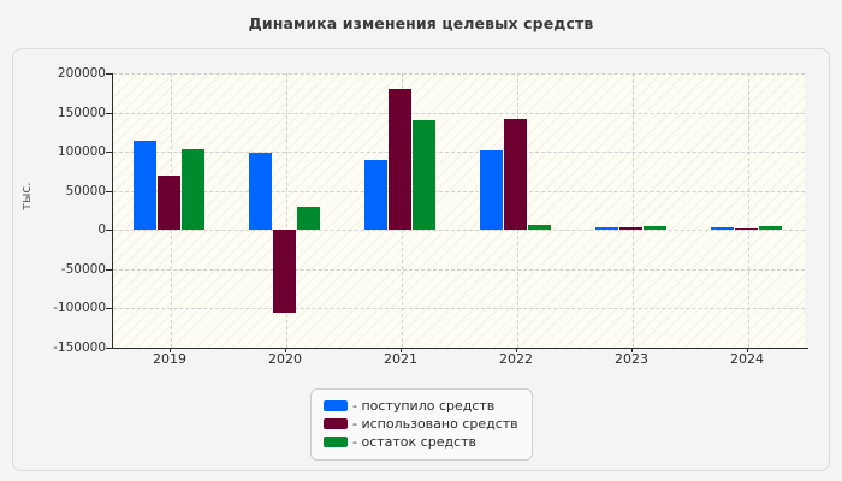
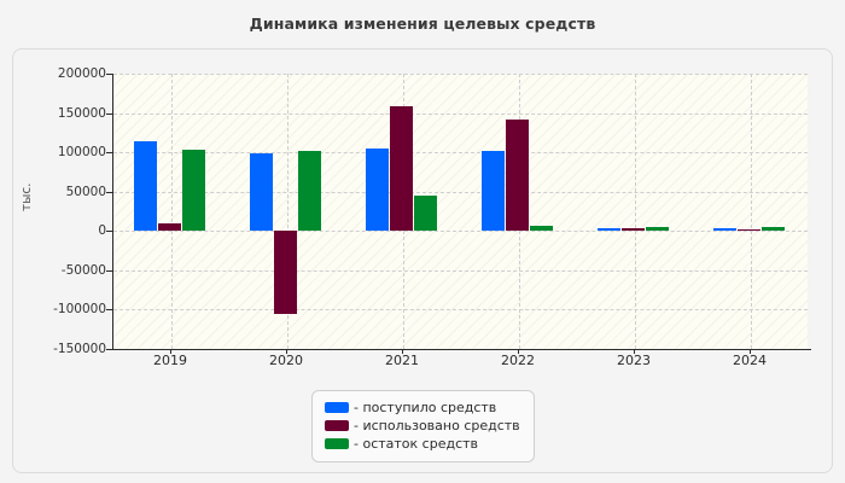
- использовано средств/2019: 70000 -> 10000
- остаток средств/2020: 30000 -> 100000
- поступило средств/2021: 90000 -> 100000
- использовано средств/2021: 180000 -> 160000
- остаток средств/2021: 140000 -> 40000
